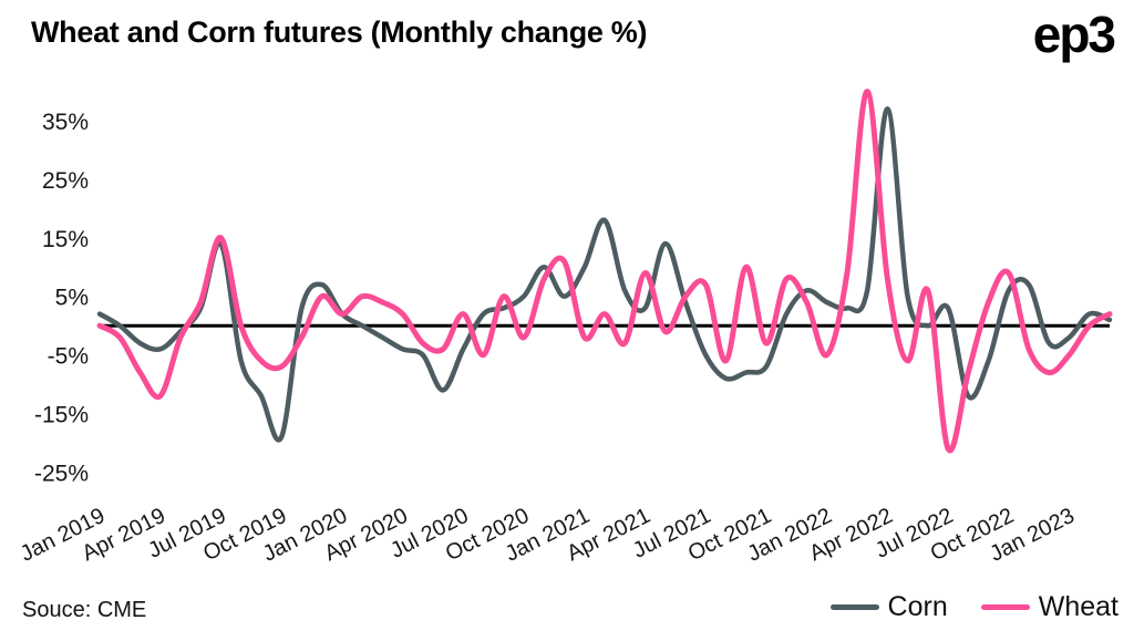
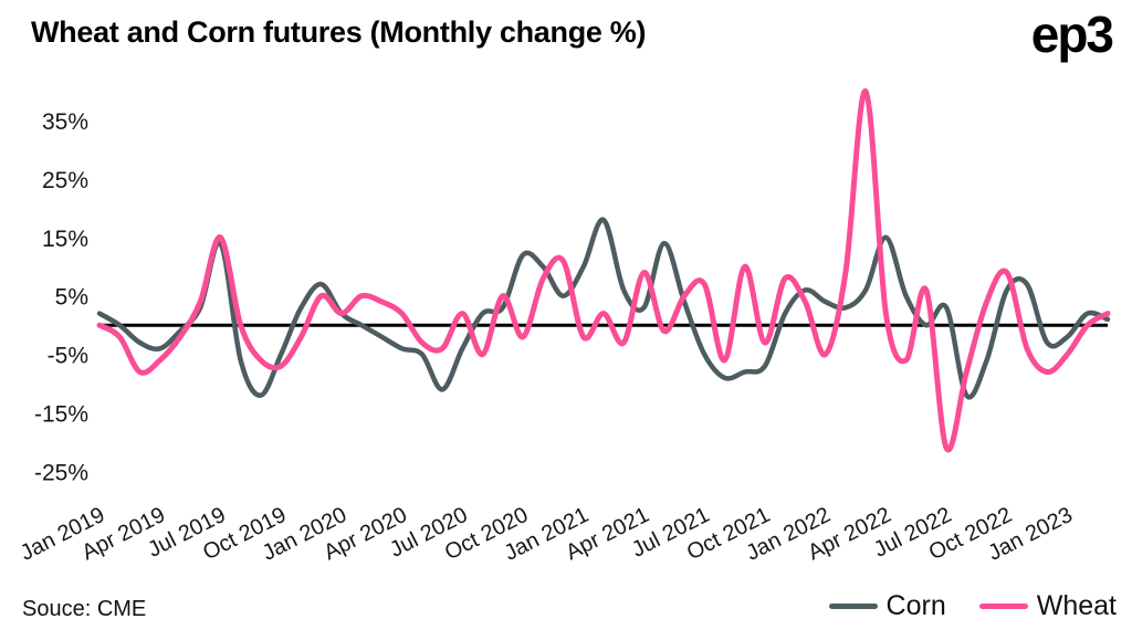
Wheat/Apr 2019: -12% -> -6%
Corn/Oct 2019: -19% -> -5%
Corn/Oct 2020: 5% -> 12%
Corn/Apr 2022: 37% -> 15%
Wheat/Apr 2022: 8% -> 2%
